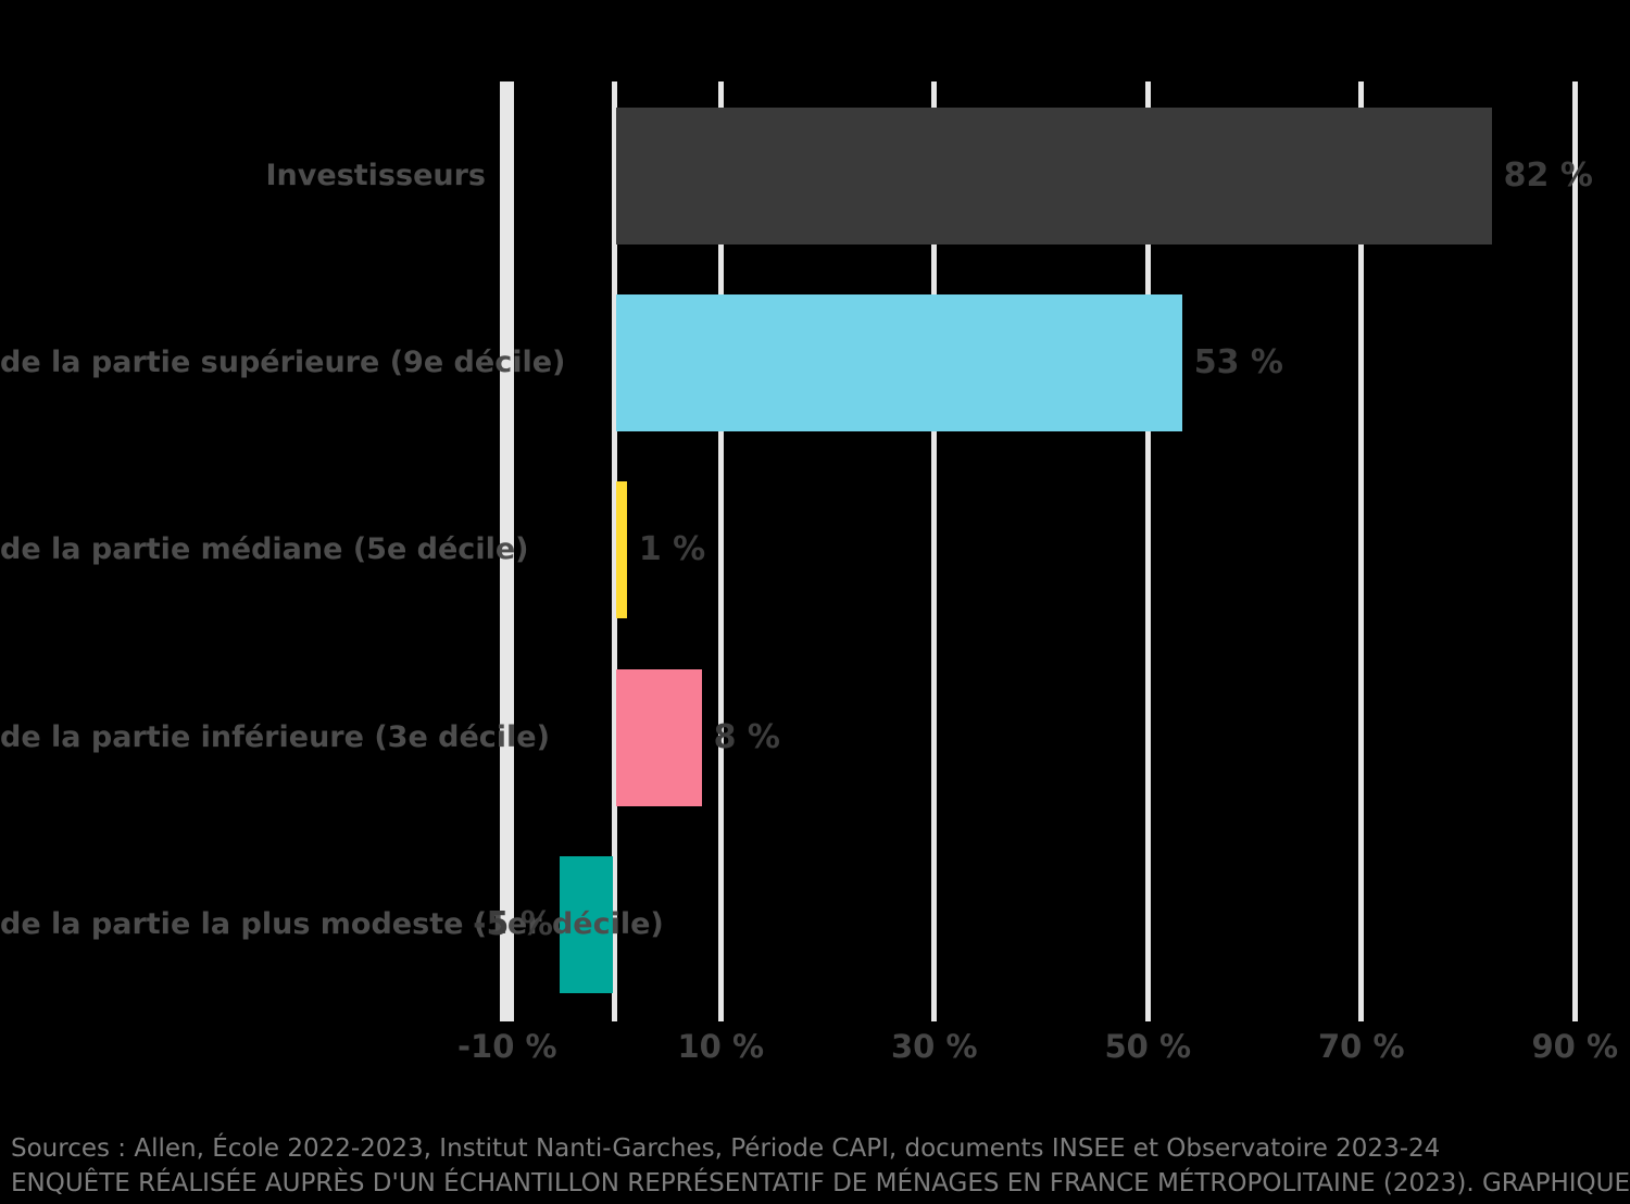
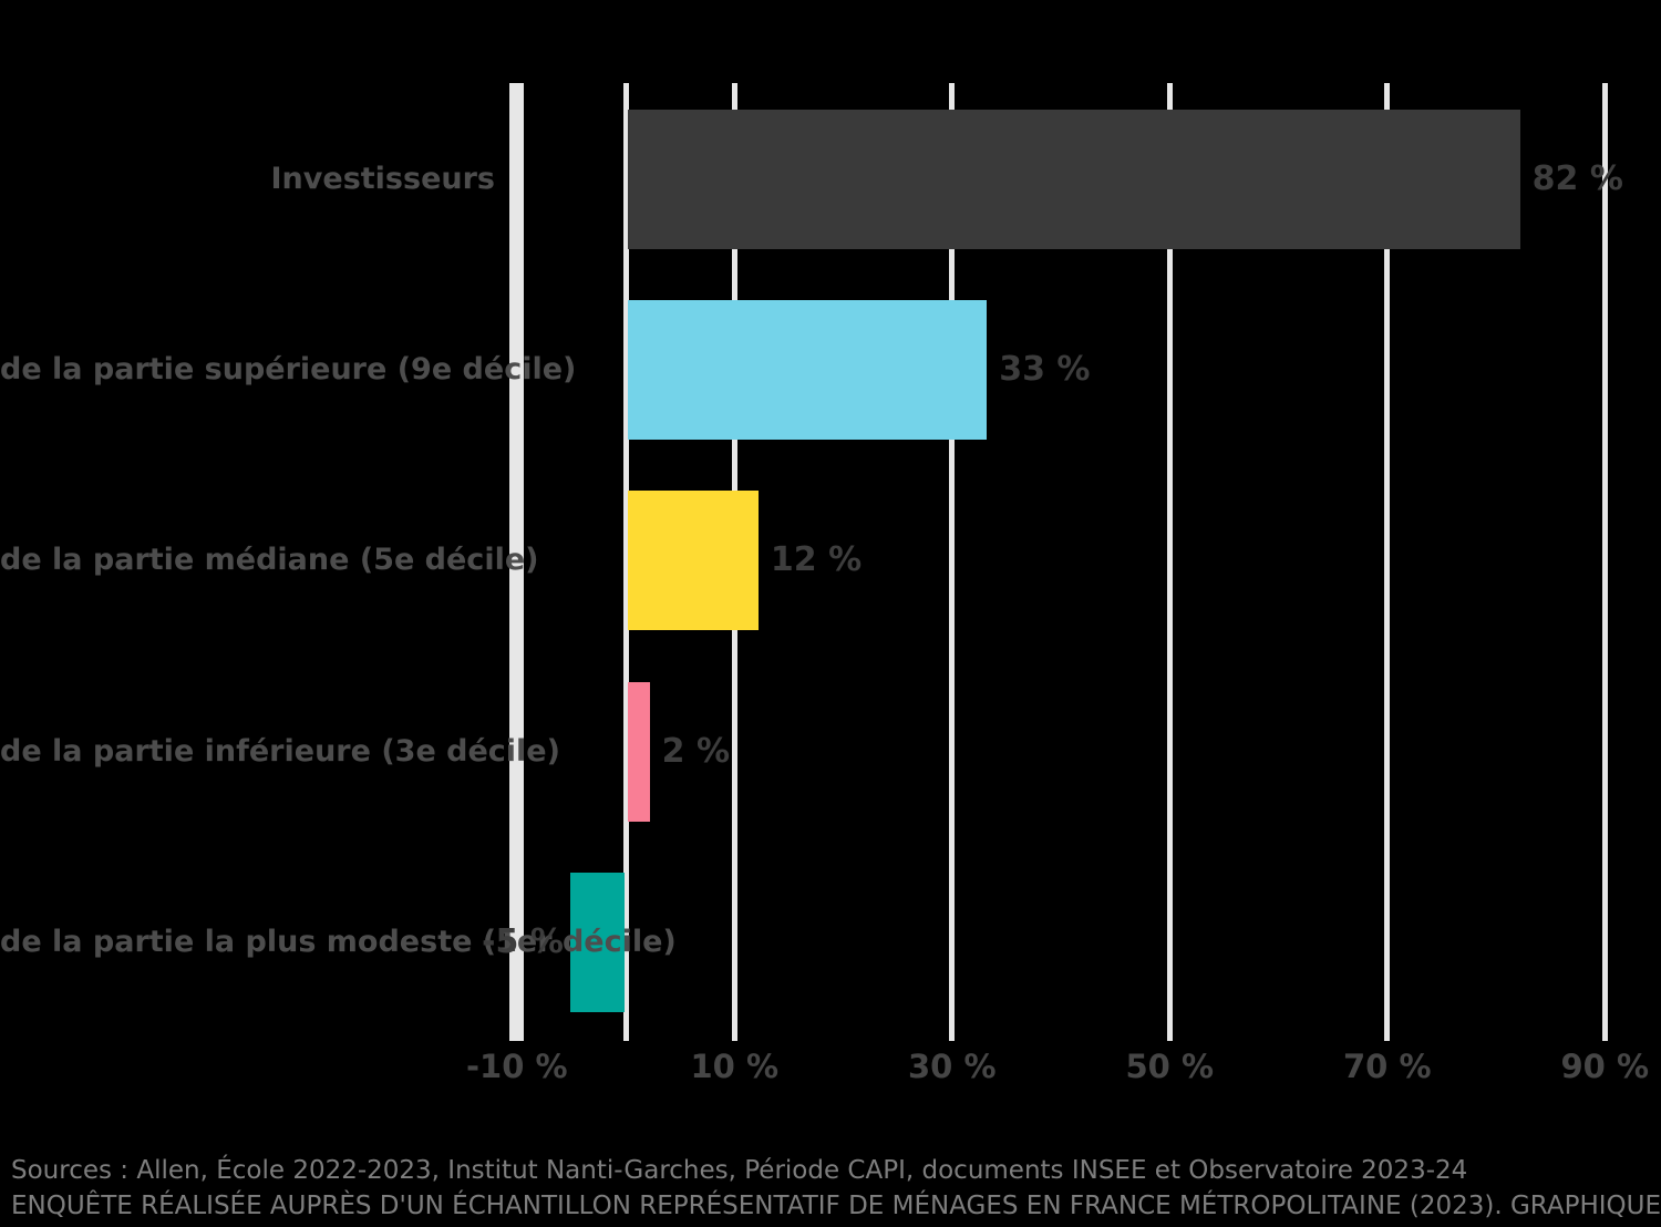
de la partie supérieure (9e décile): 53 -> 33
de la partie médiane (5e décile): 1 -> 12
de la partie inférieure (3e décile): 8 -> 2
